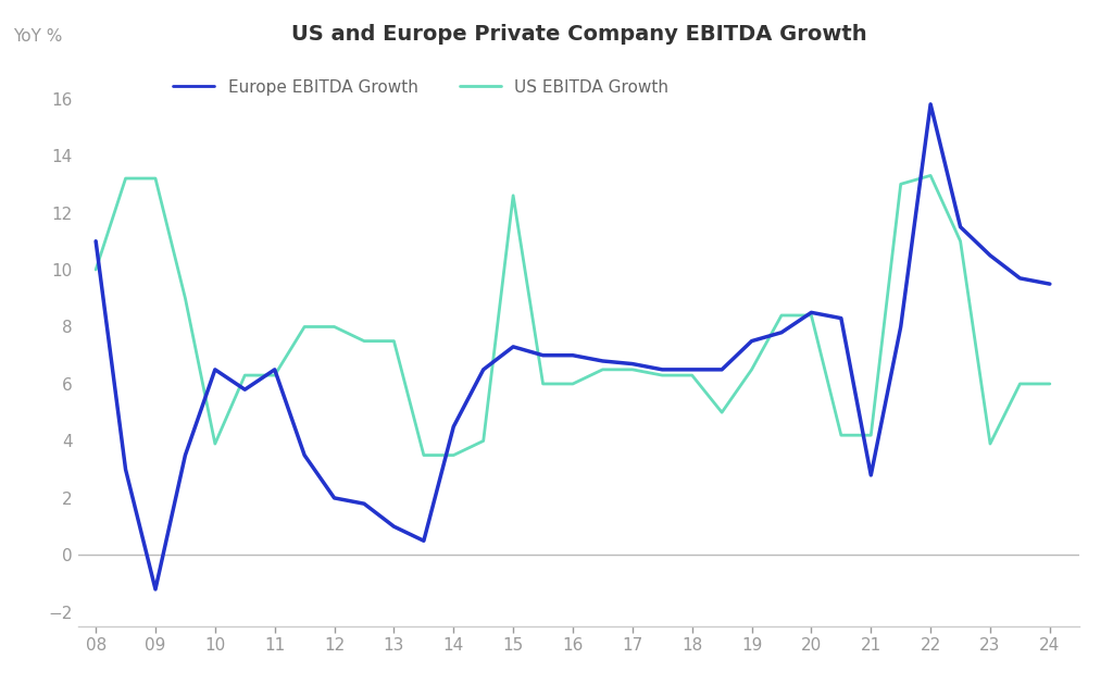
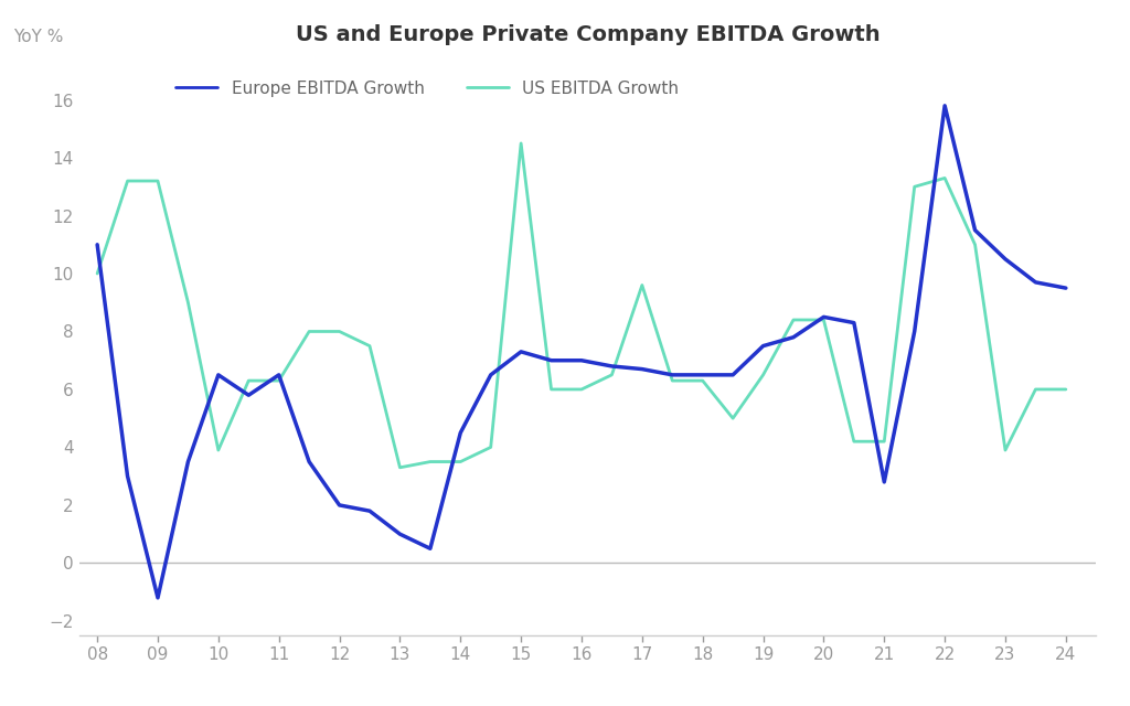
US EBITDA Growth/13: 7.5 -> 3.3
US EBITDA Growth/15: 12.6 -> 14.5
US EBITDA Growth/17: 6.5 -> 9.6
